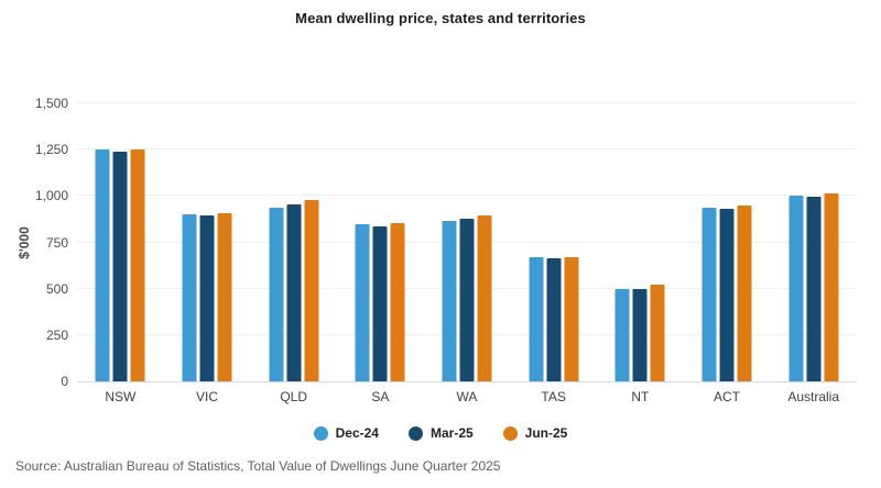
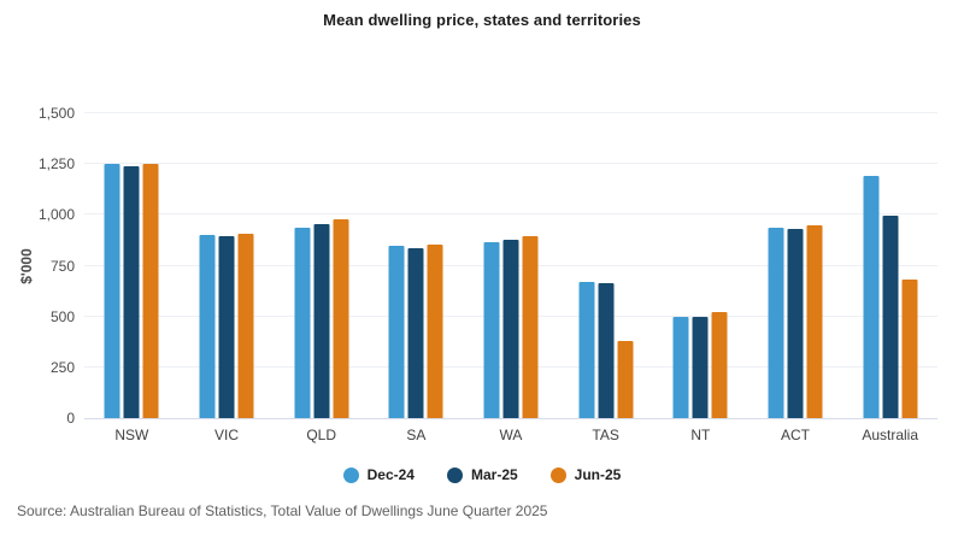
Jun-25/TAS: 670 -> 380
Dec-24/Australia: 1000 -> 1190
Jun-25/Australia: 1010 -> 680
